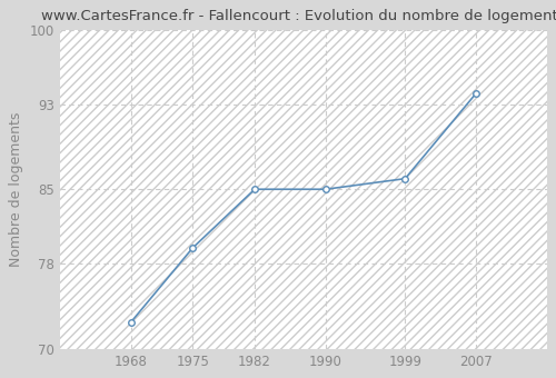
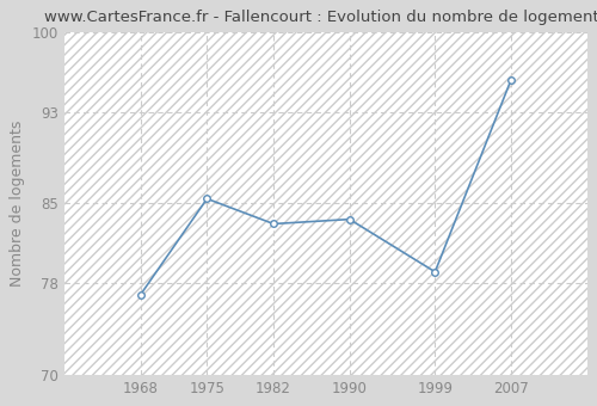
1968: 72.5 -> 77.0
1975: 79.5 -> 85.4
1982: 85.0 -> 83.2
1990: 85.0 -> 83.6
1999: 86.0 -> 79.0
2007: 94.0 -> 95.8
